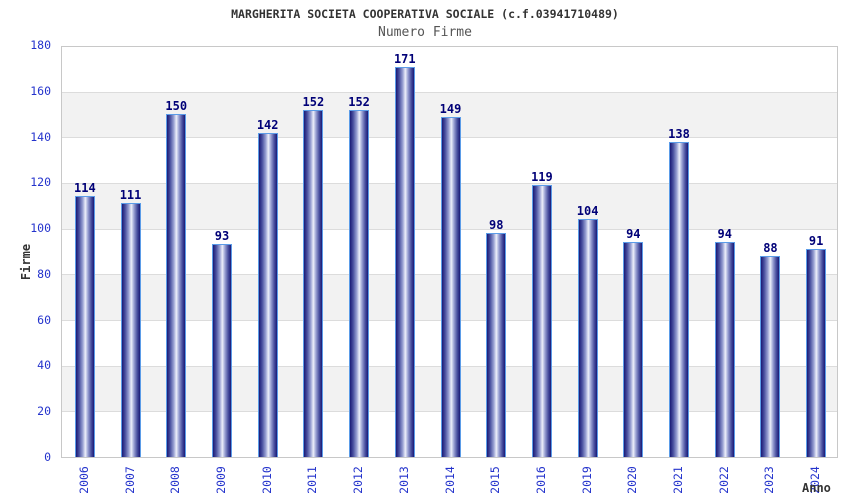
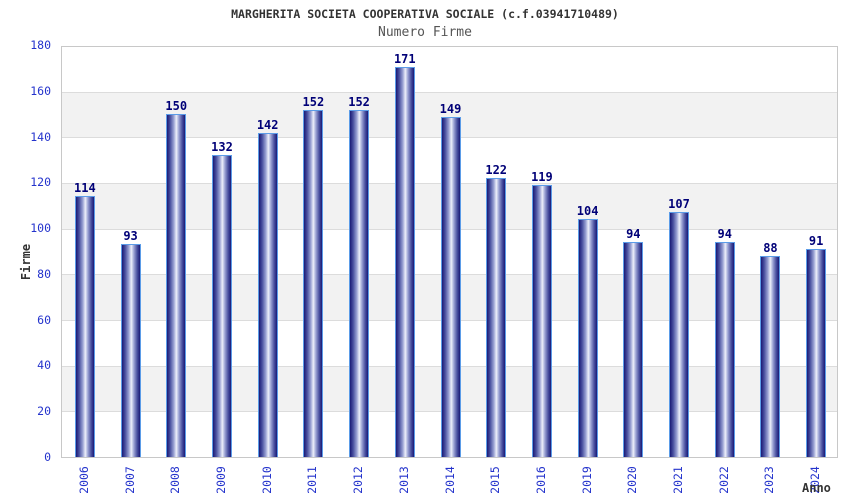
2007: 111 -> 93
2009: 93 -> 132
2015: 98 -> 122
2021: 138 -> 107
